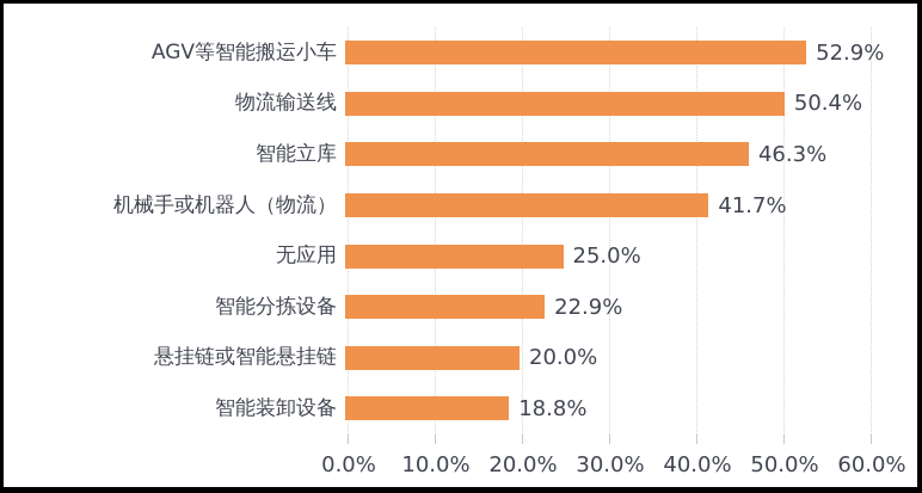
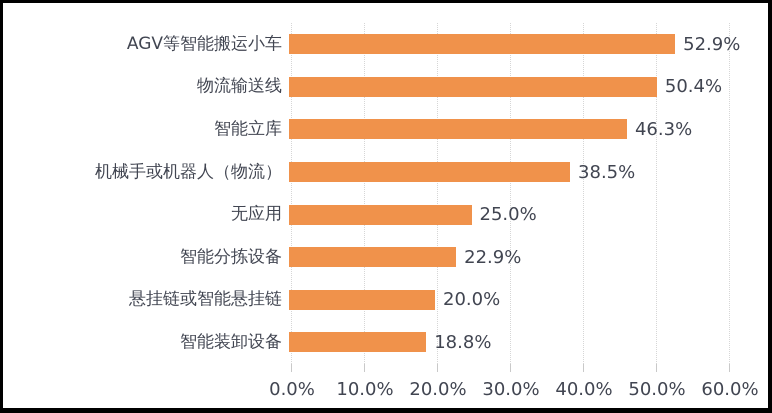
机械手或机器人（物流）: 41.7% -> 38.5%
